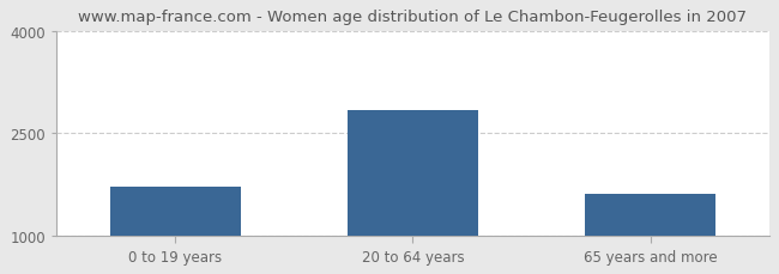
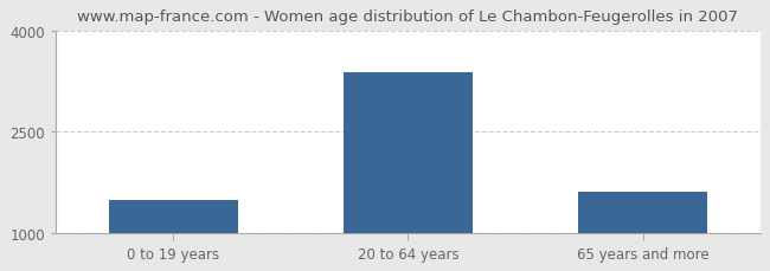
0 to 19 years: 1720 -> 1500
20 to 64 years: 2840 -> 3390
